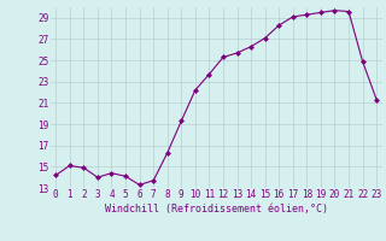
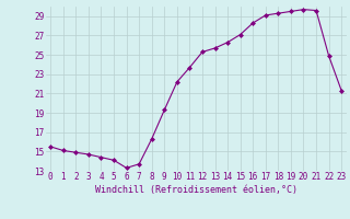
0: 14.2 -> 15.5
3: 14.0 -> 14.7
